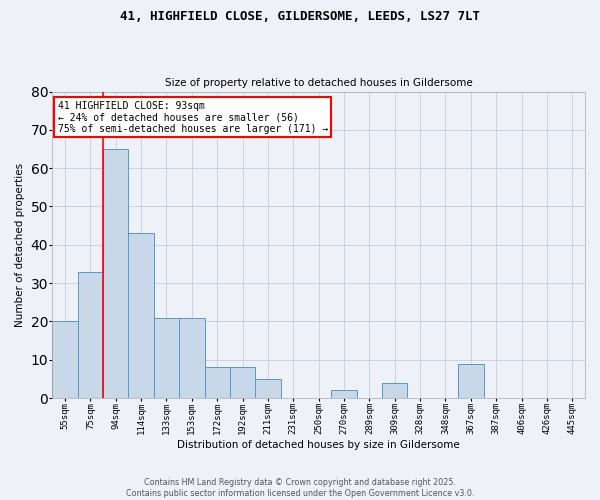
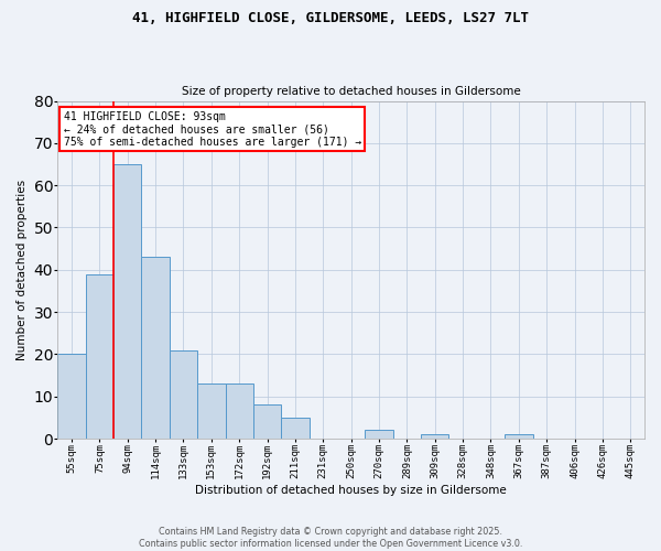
75sqm: 33 -> 39
153sqm: 21 -> 13
172sqm: 8 -> 13
309sqm: 4 -> 1
367sqm: 9 -> 1
